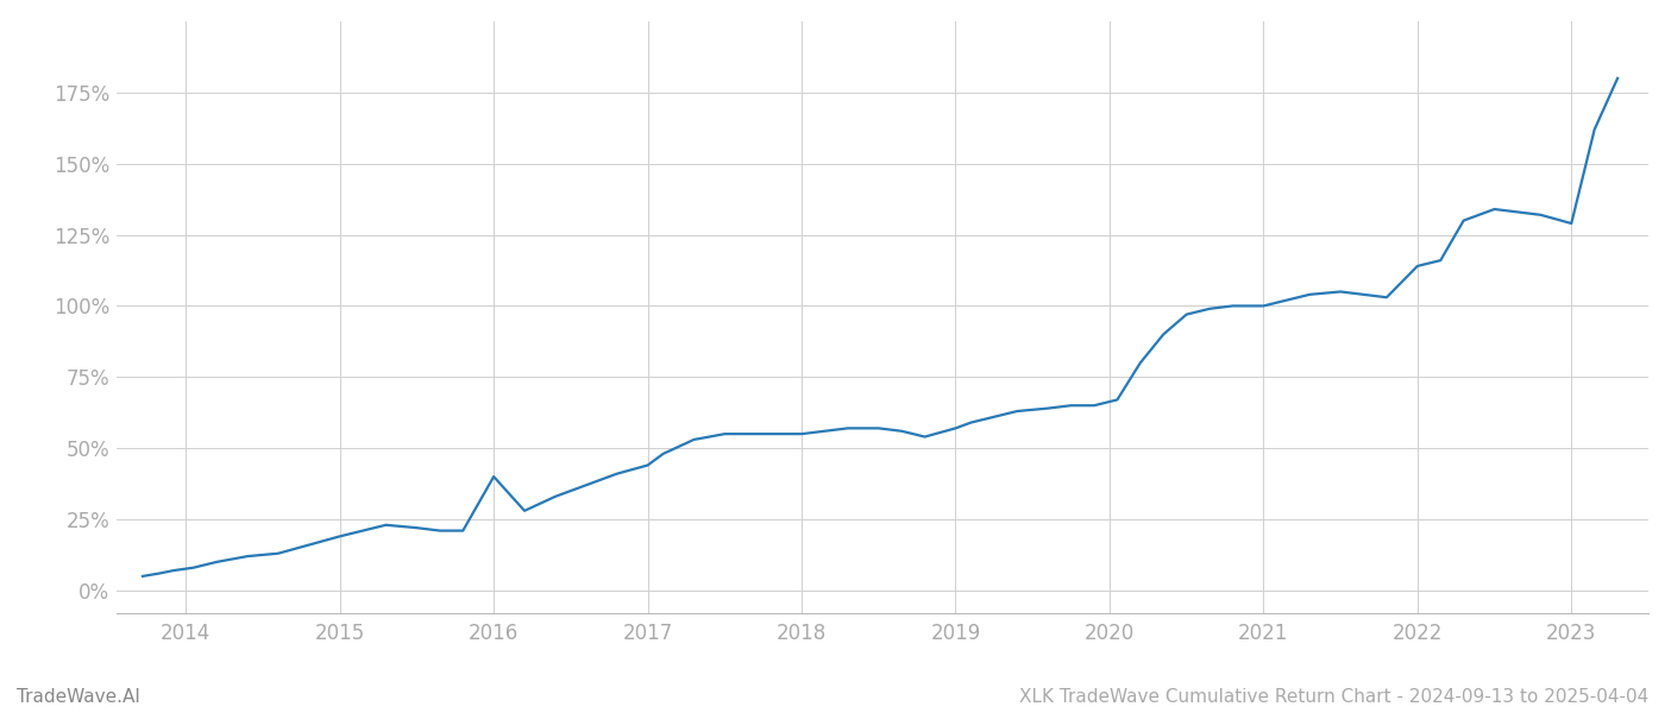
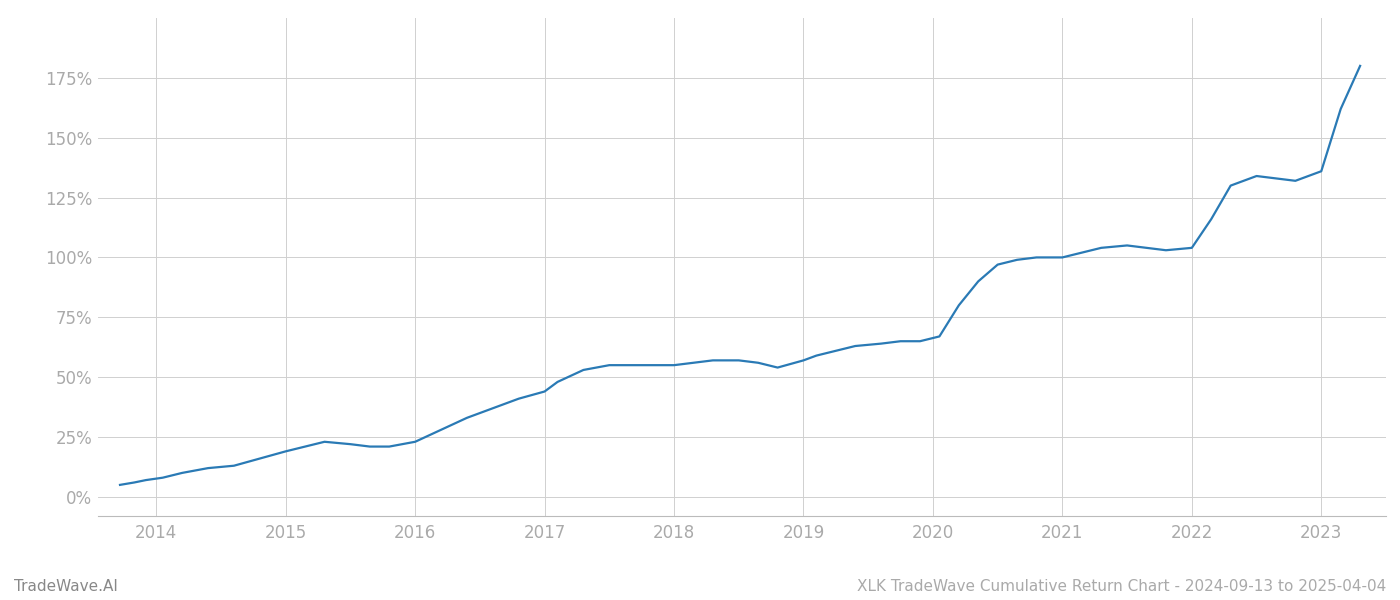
2016: 40% -> 23%
2022: 114% -> 104%
2023: 129% -> 136%
